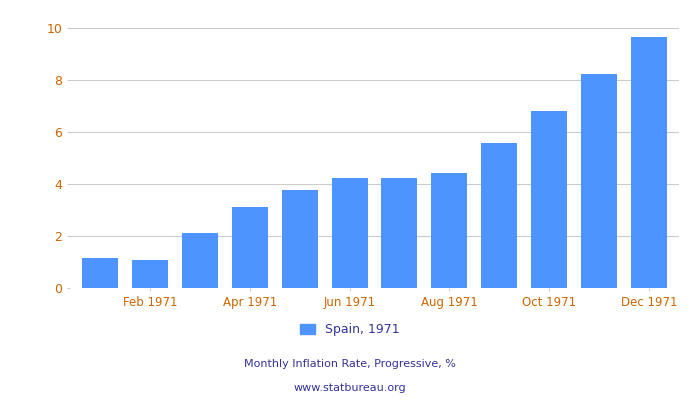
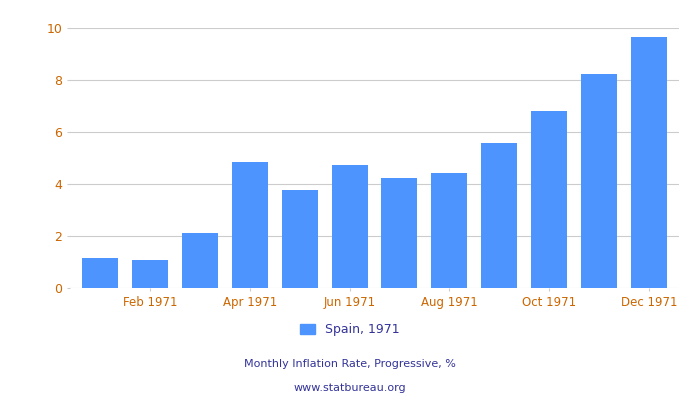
Apr 1971: 3.10 -> 4.85
Jun 1971: 4.22 -> 4.75
